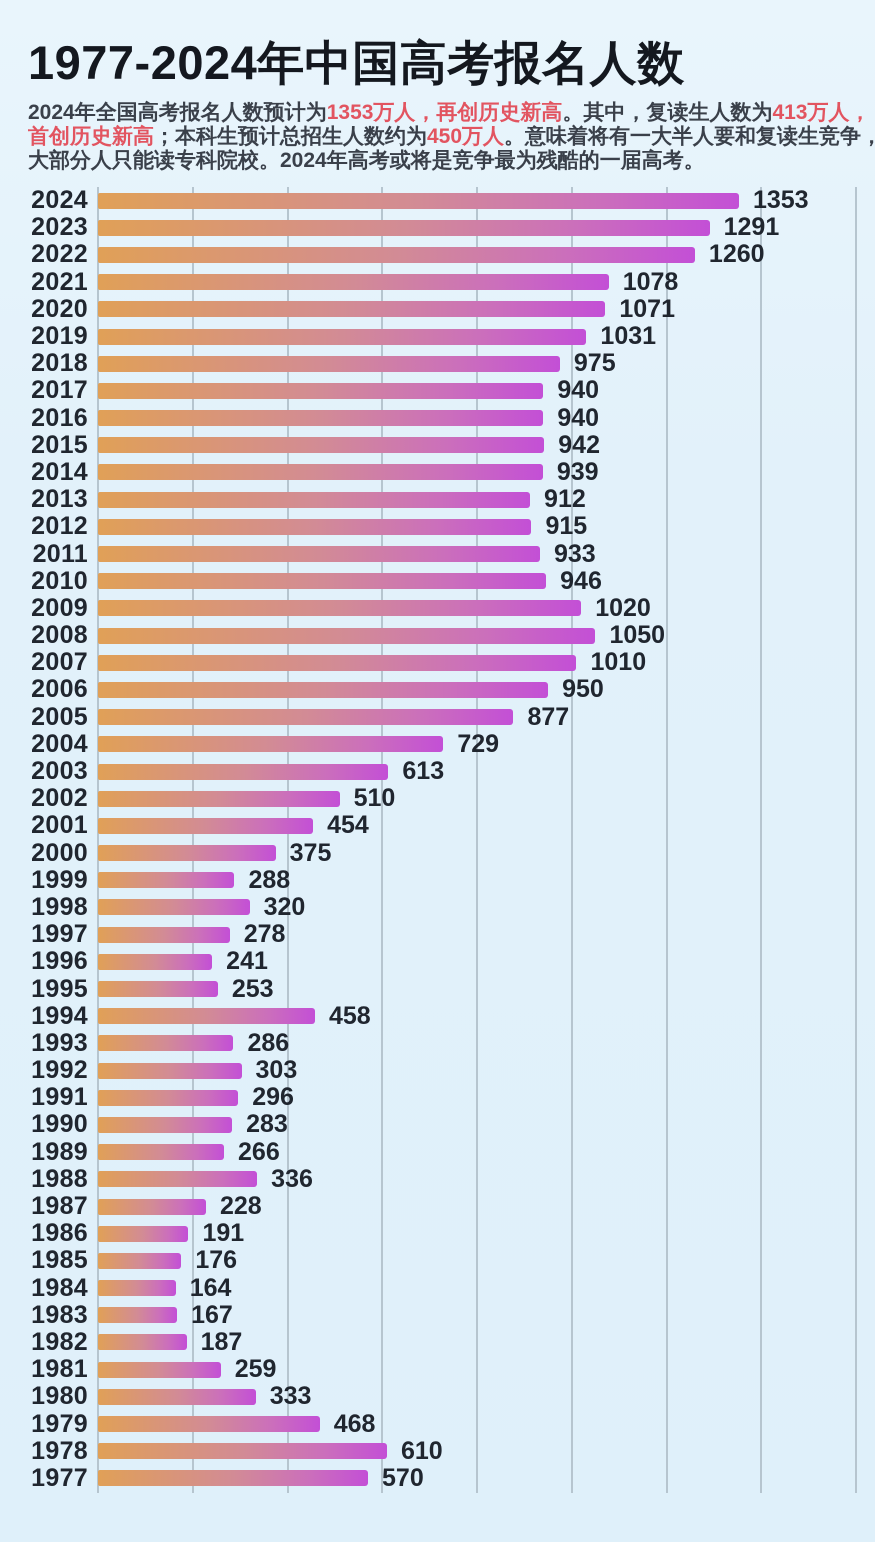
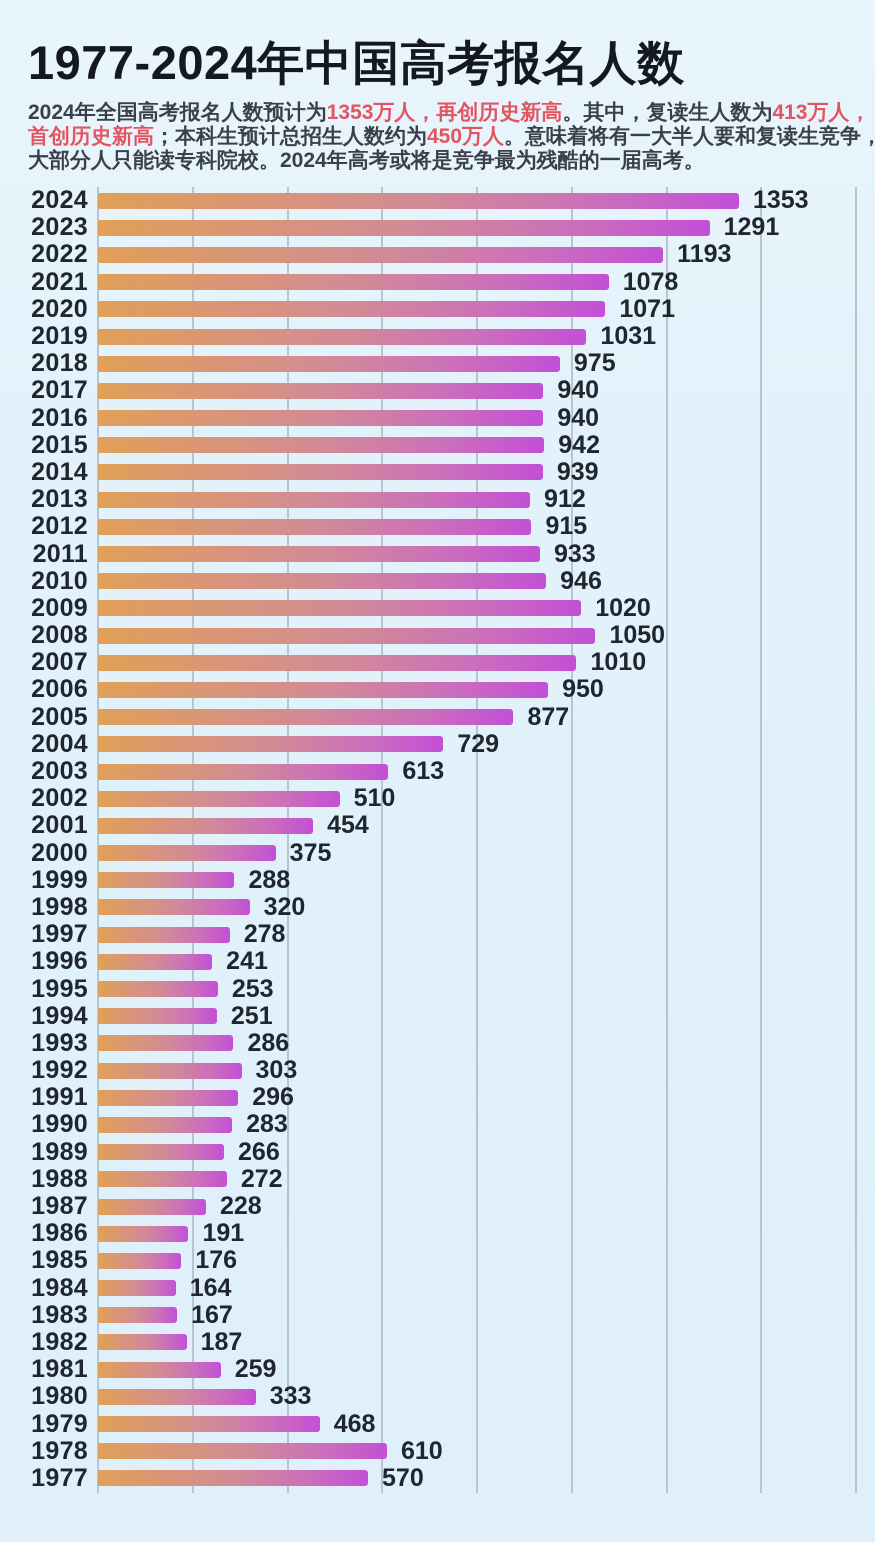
2022: 1260 -> 1193
1994: 458 -> 251
1988: 336 -> 272
